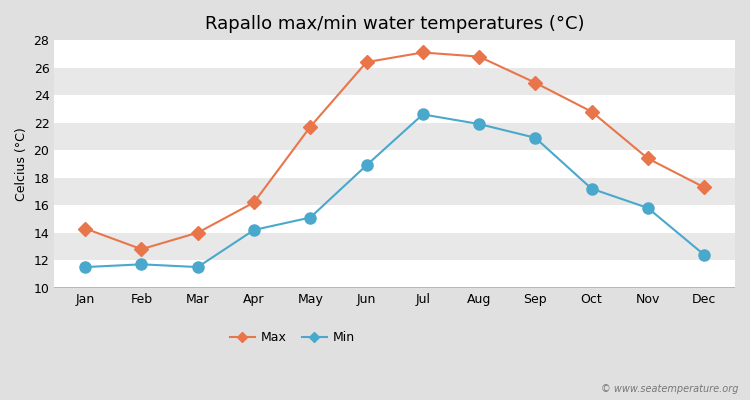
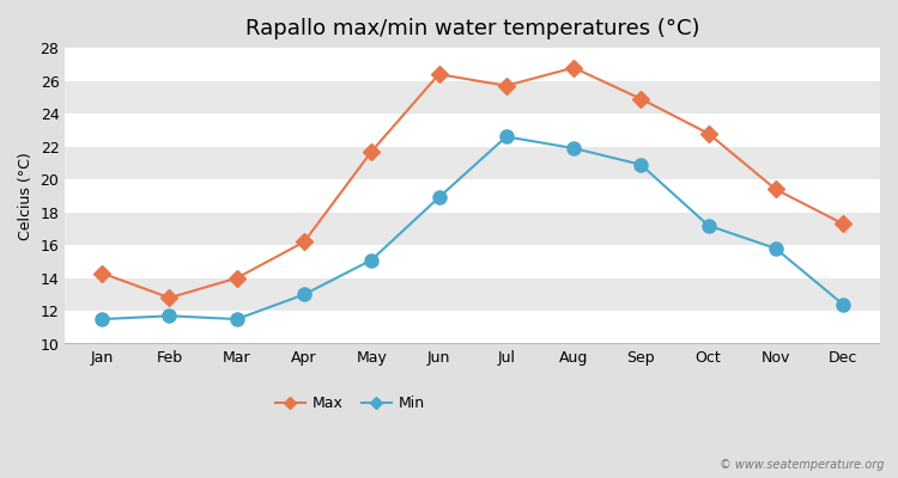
Min/Apr: 14.2 -> 13.0
Max/Jul: 27.1 -> 25.7
